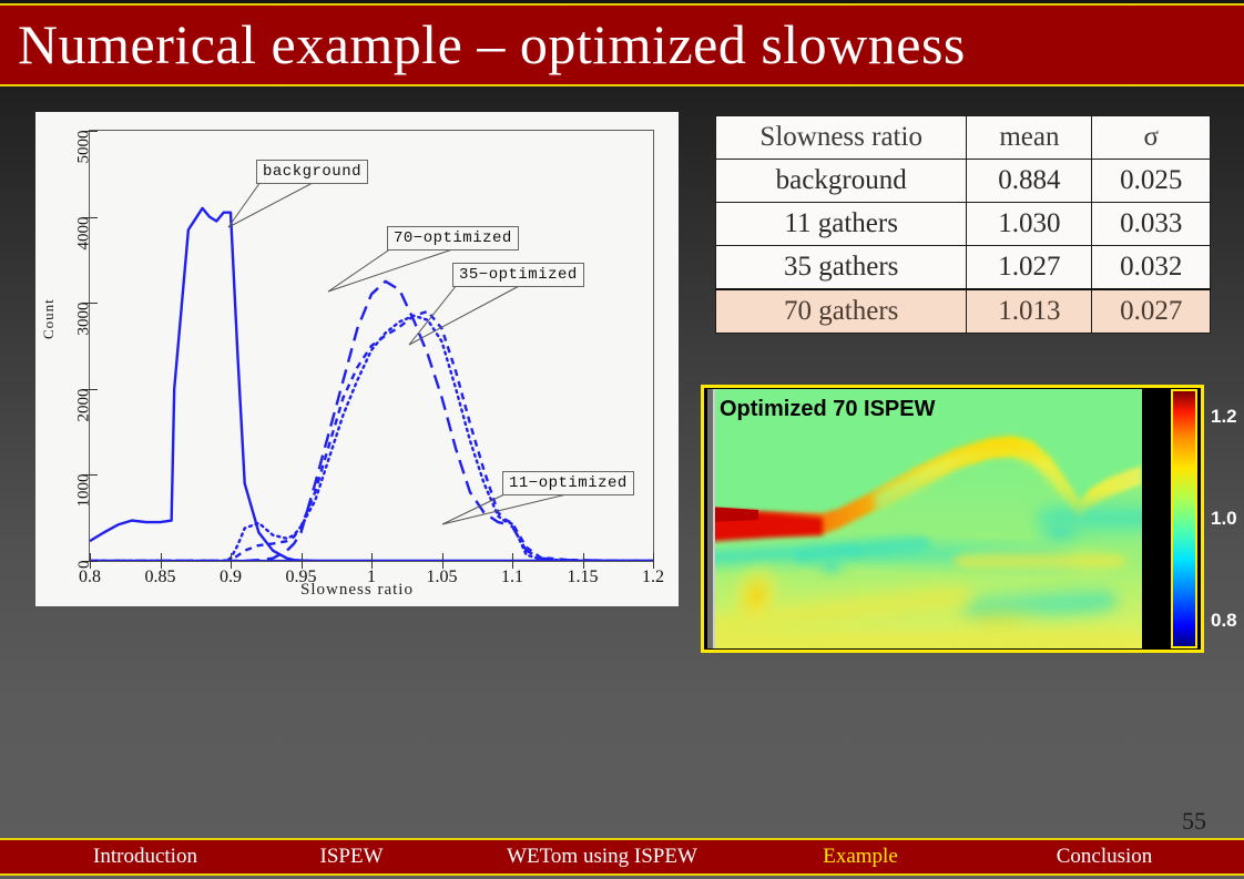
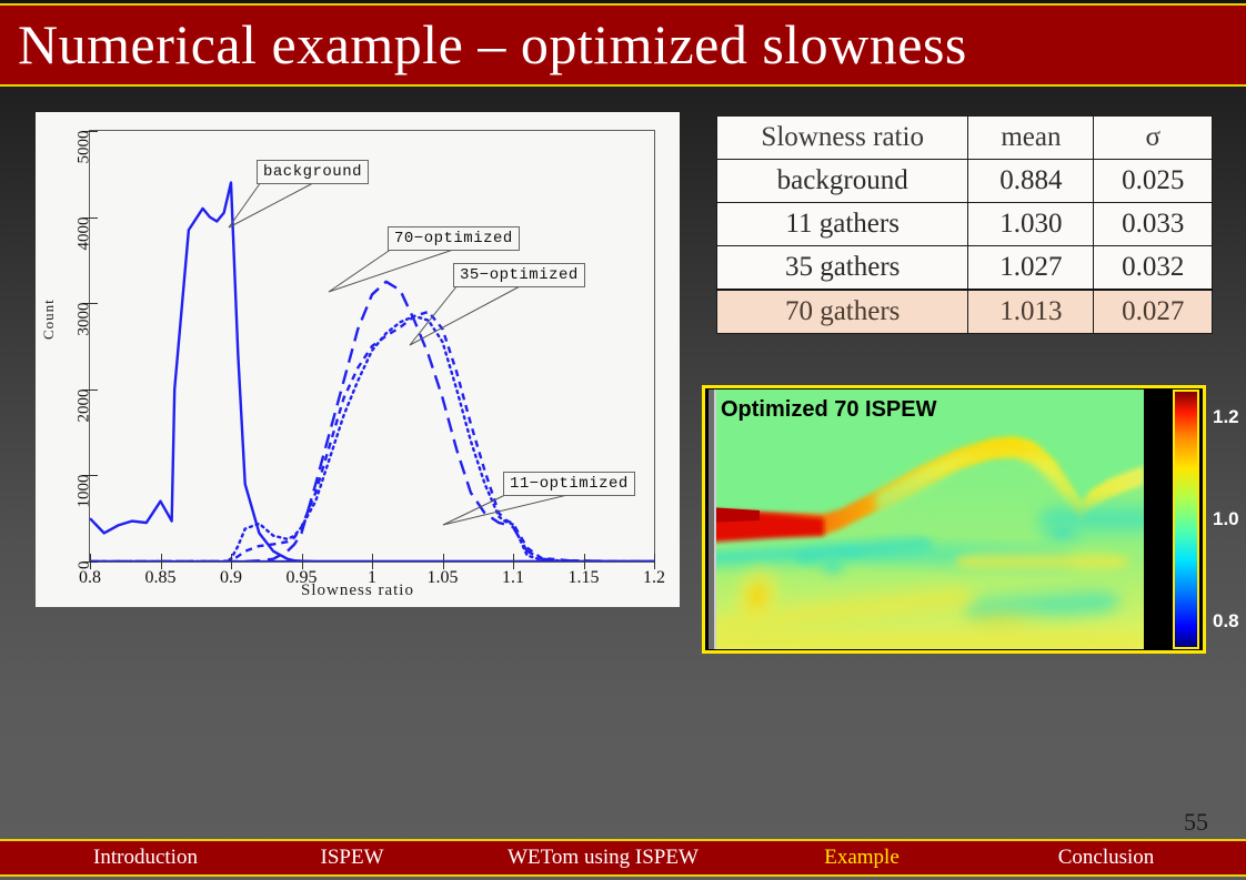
background/0.8: 200 -> 500
background/0.85: 400 -> 700
background/0.9: 4000 -> 4400
